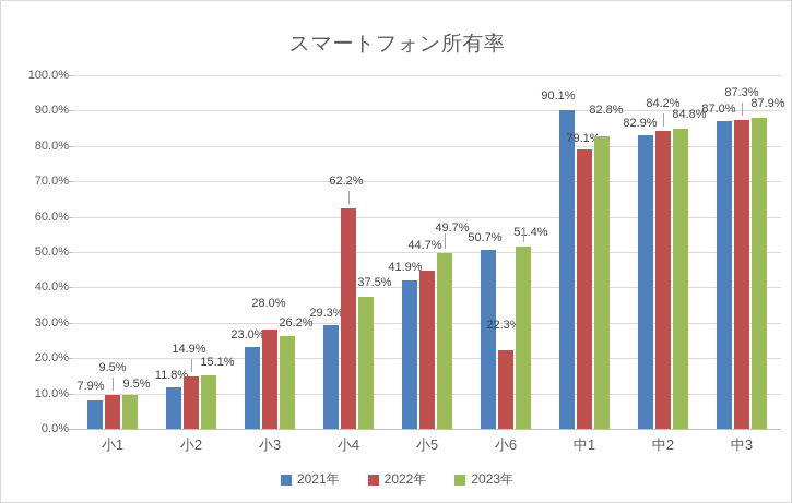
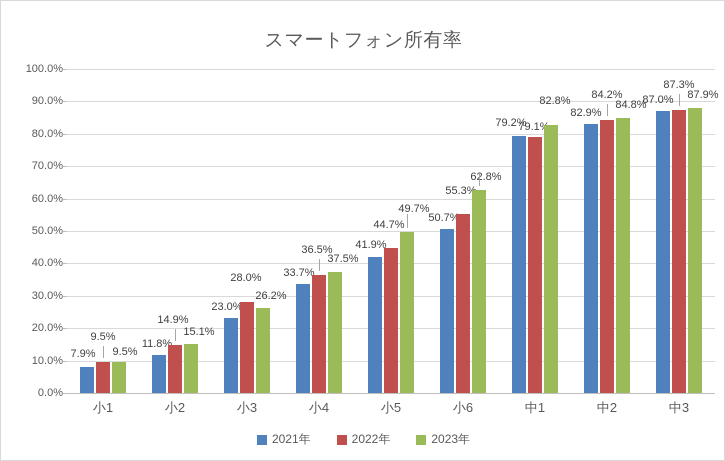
2021年/小4: 29.3% -> 33.7%
2022年/小4: 62.2% -> 36.5%
2022年/小6: 22.3% -> 55.3%
2023年/小6: 51.4% -> 62.8%
2021年/中1: 90.1% -> 79.2%
